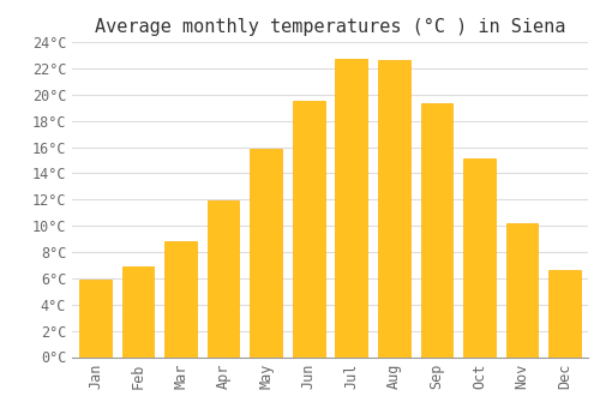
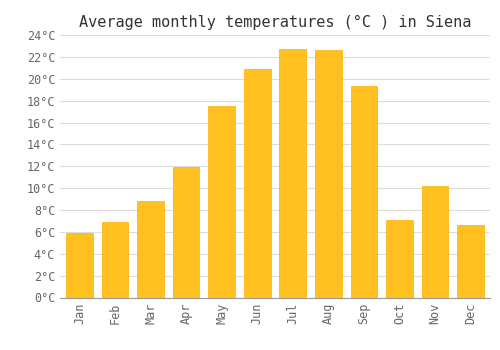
May: 15.9°C -> 17.5°C
Jun: 19.5°C -> 20.9°C
Oct: 15.1°C -> 7.1°C
